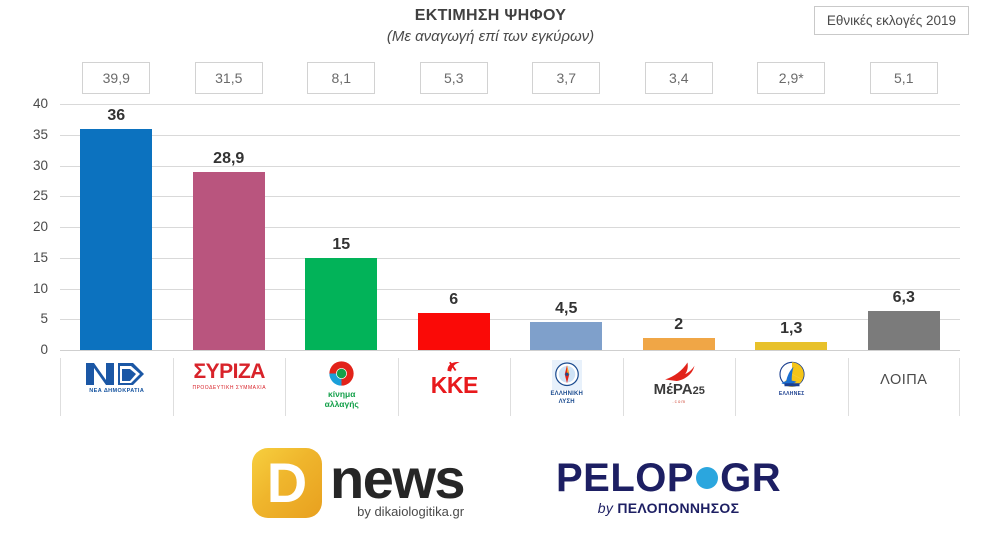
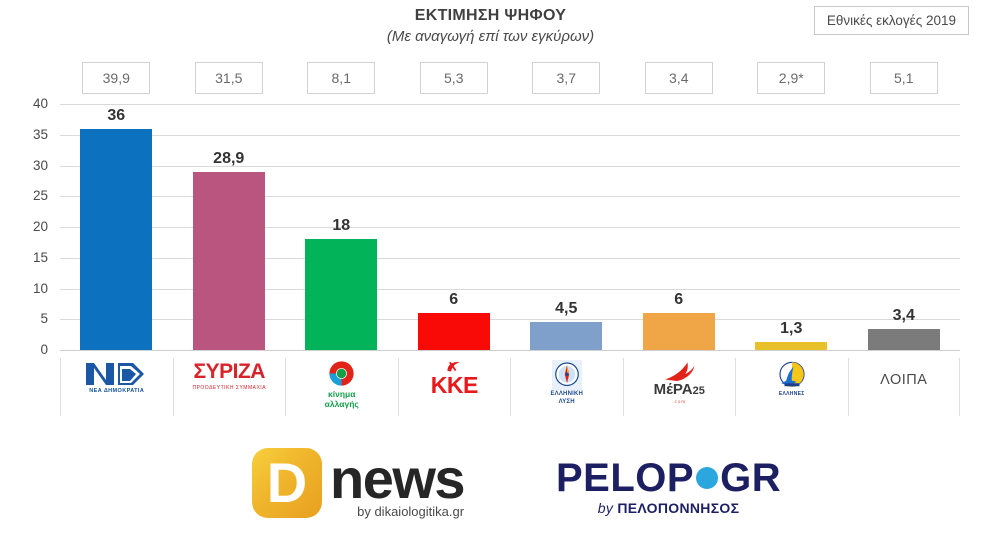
κίνημα αλλαγής: 15 -> 18
ΜέΡΑ25: 2 -> 6
ΛΟΙΠΑ: 6,3 -> 3,4
